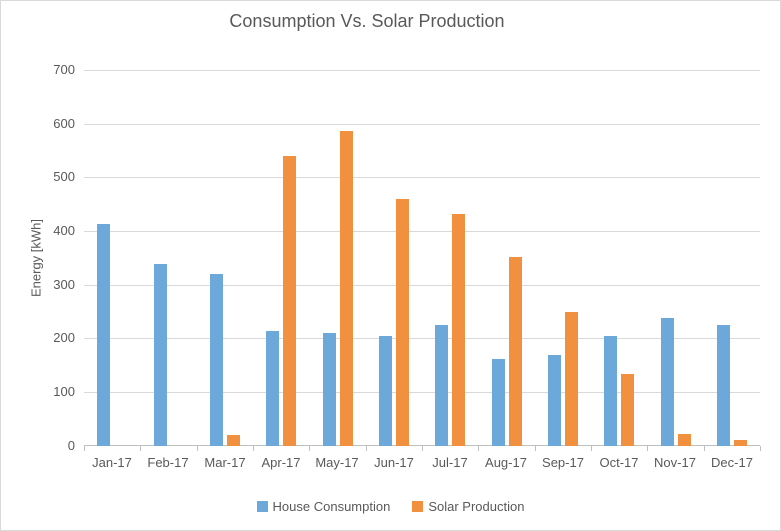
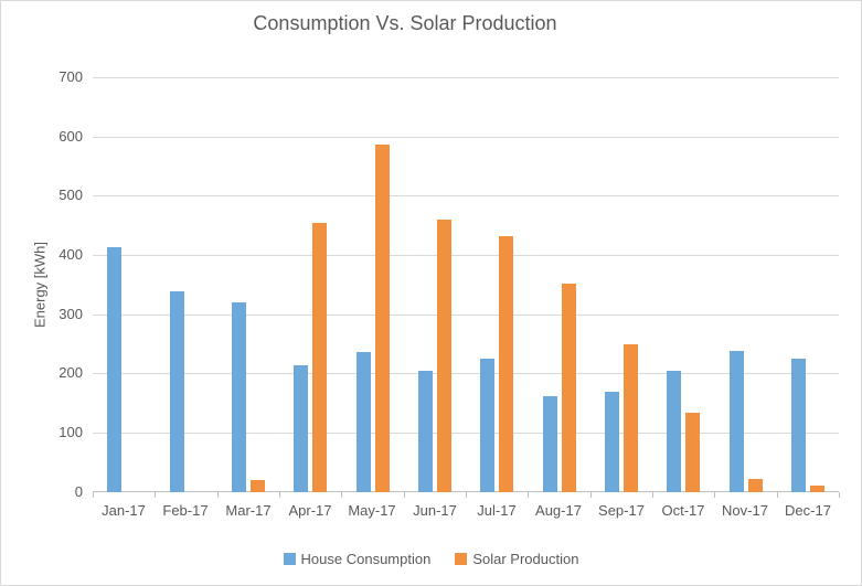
Solar Production/Apr-17: 540 -> 450
House Consumption/May-17: 210 -> 240
